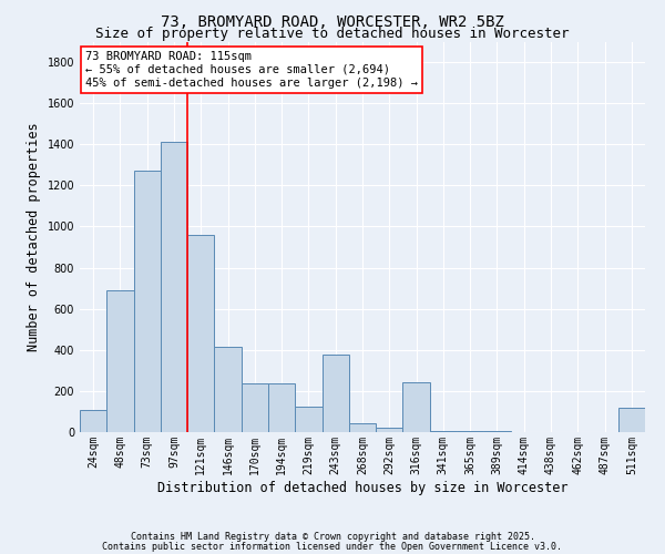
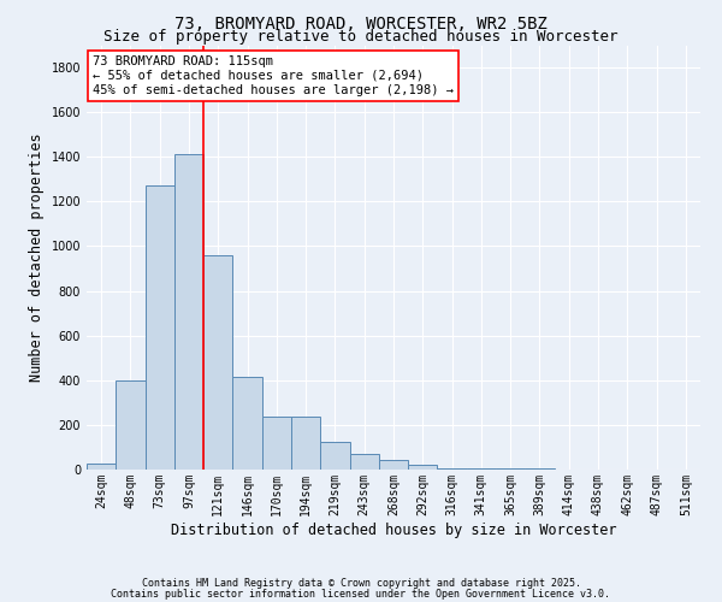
24sqm: 110 -> 20
48sqm: 690 -> 400
243sqm: 380 -> 70
316sqm: 240 -> 10
511sqm: 120 -> 0
